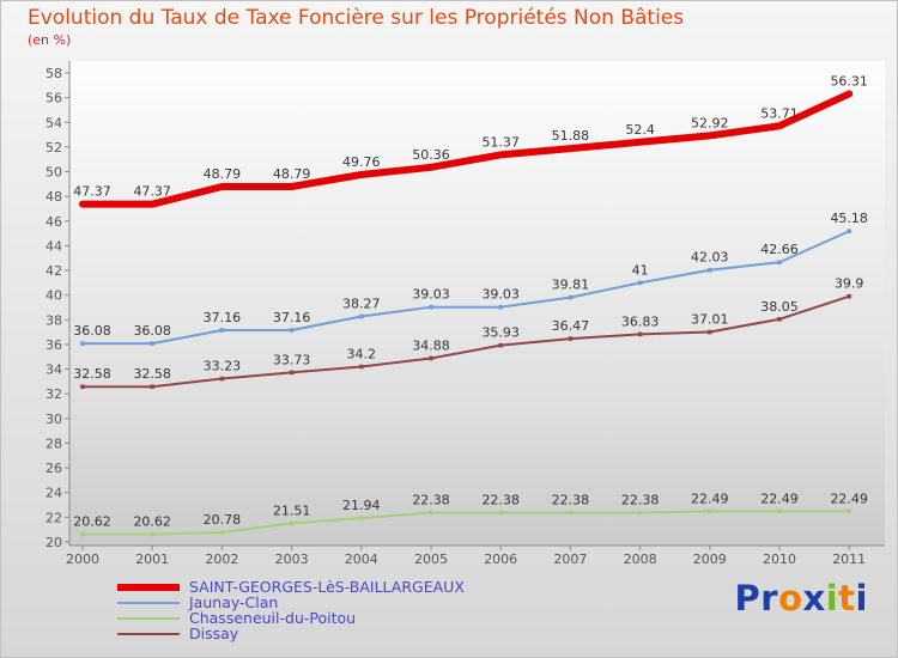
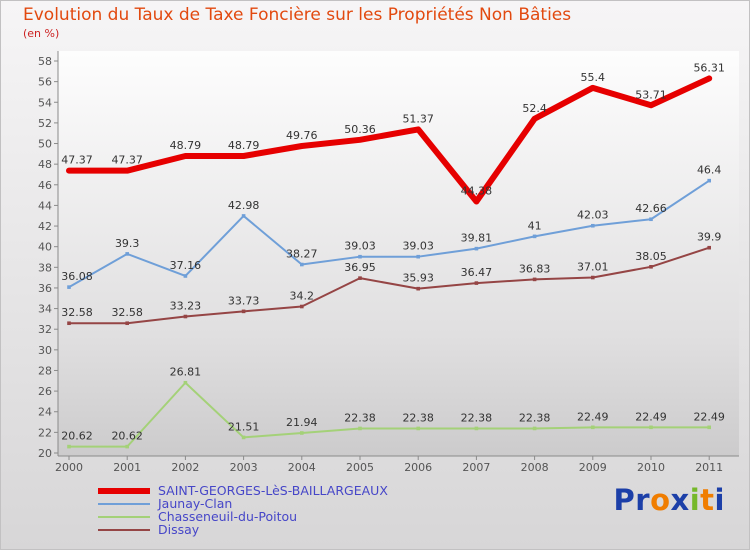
Jaunay-Clan/2001: 36.08 -> 39.3
Chasseneuil-du-Poitou/2002: 20.78 -> 26.81
Jaunay-Clan/2003: 37.16 -> 42.98
Dissay/2005: 34.88 -> 36.95
SAINT-GEORGES-LèS-BAILLARGEAUX/2007: 51.88 -> 44.38
SAINT-GEORGES-LèS-BAILLARGEAUX/2009: 52.92 -> 55.4
Jaunay-Clan/2011: 45.18 -> 46.4
